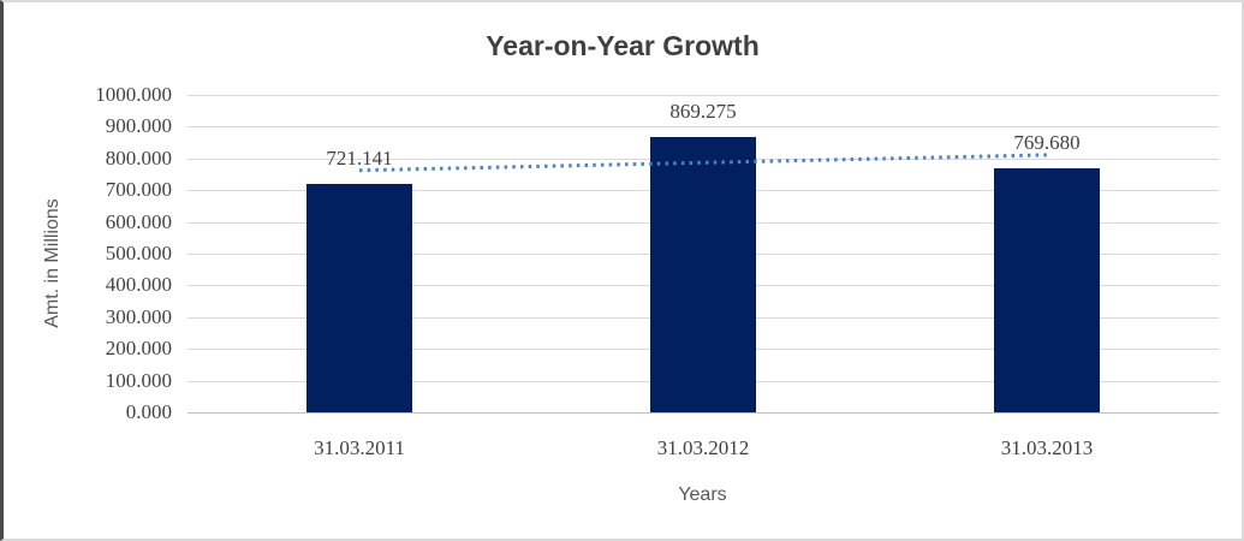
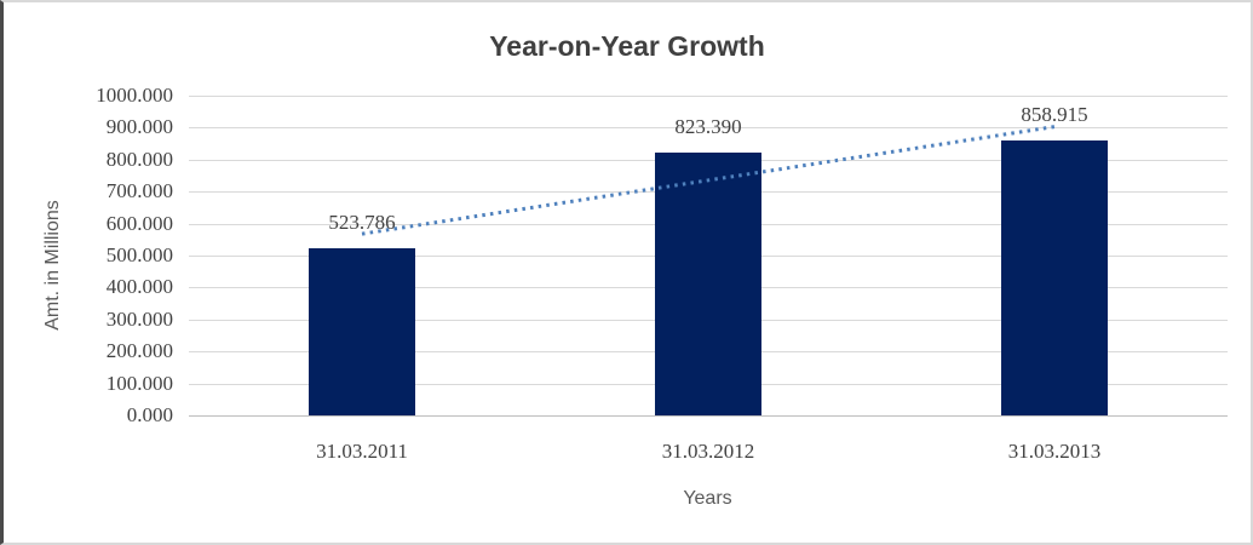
31.03.2011: 721.141 -> 523.786
31.03.2012: 869.275 -> 823.390
31.03.2013: 769.680 -> 858.915
